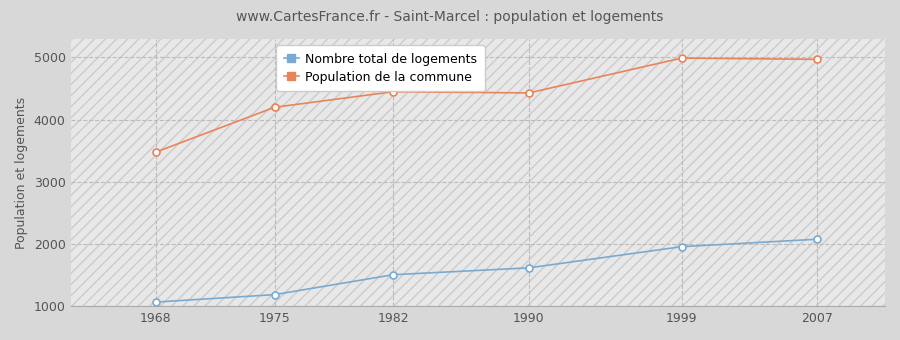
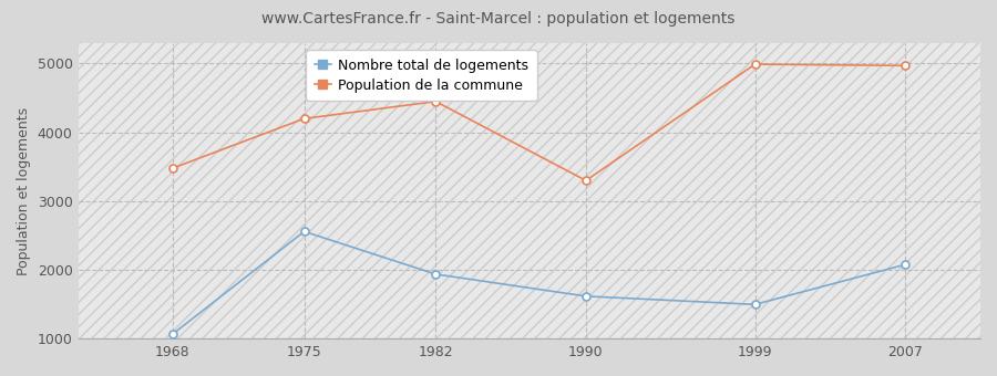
Nombre total de logements/1975: 1190 -> 2560
Nombre total de logements/1982: 1510 -> 1940
Population de la commune/1990: 4430 -> 3300
Nombre total de logements/1999: 1960 -> 1500
